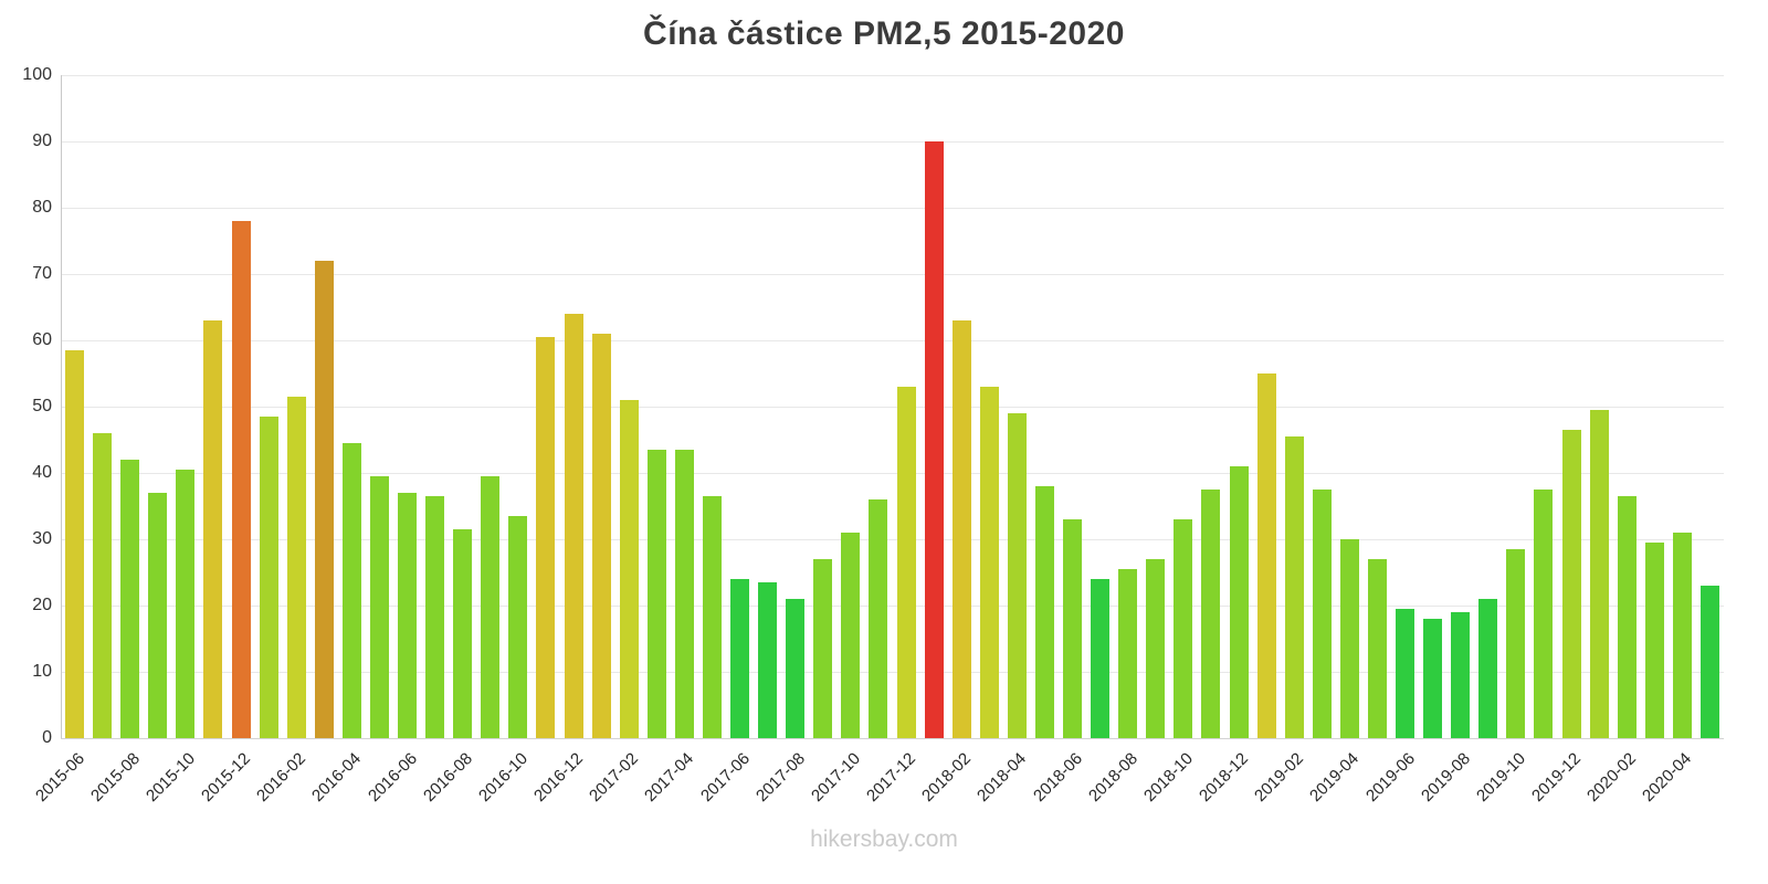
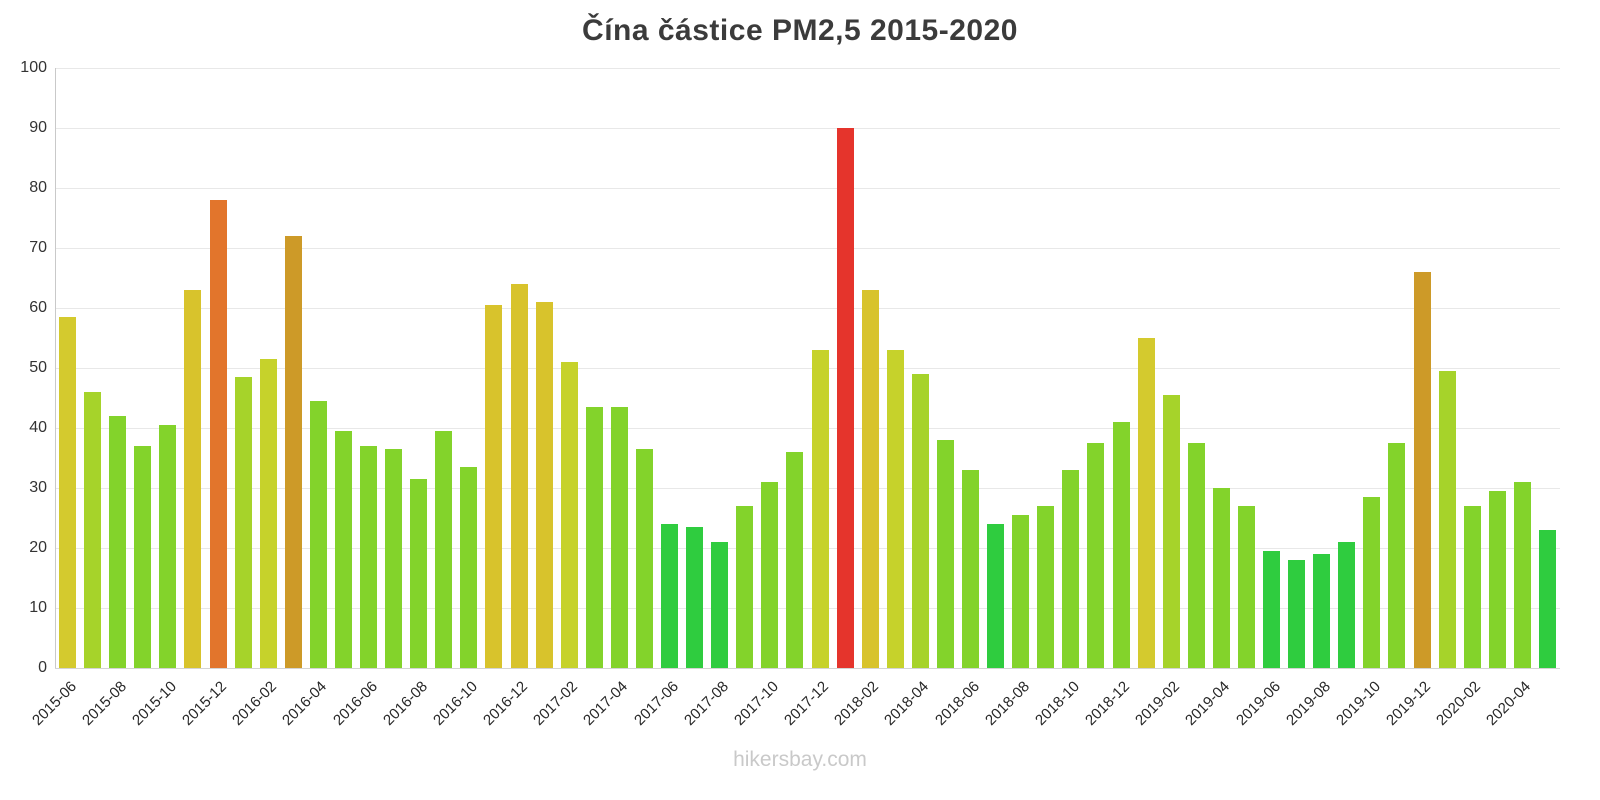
2019-12: 46 -> 66
2020-02: 36 -> 27
